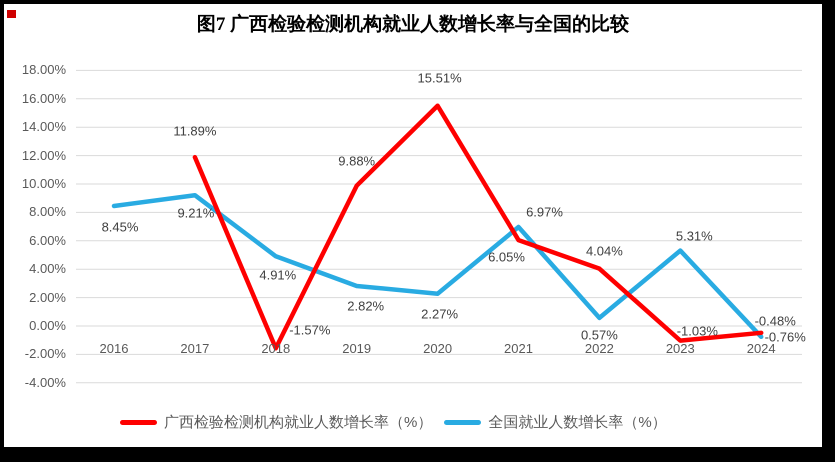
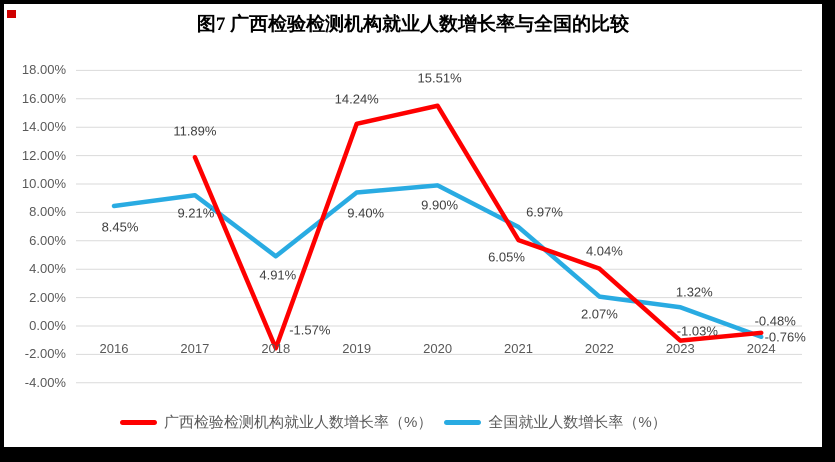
广西检验检测机构就业人数增长率（%）/2019: 9.88% -> 14.24%
全国就业人数增长率（%）/2019: 2.82% -> 9.40%
全国就业人数增长率（%）/2020: 2.27% -> 9.90%
全国就业人数增长率（%）/2022: 0.57% -> 2.07%
全国就业人数增长率（%）/2023: 5.31% -> 1.32%
